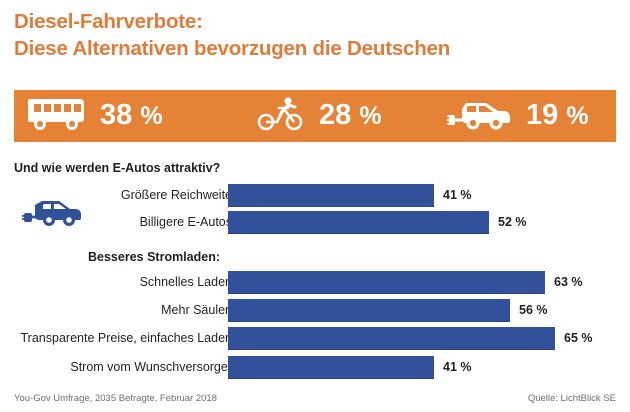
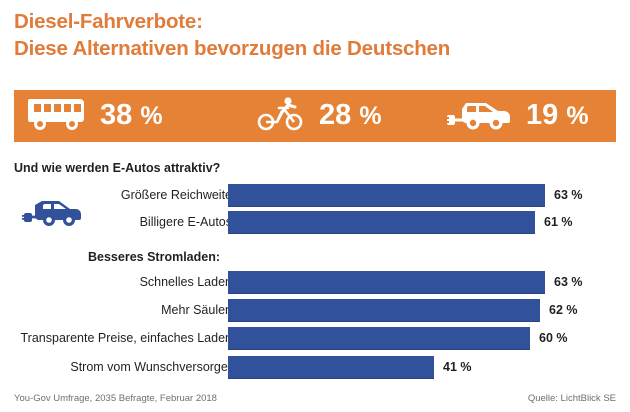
Größere Reichweite: 41 -> 63
Billigere E-Autos: 52 -> 61
Mehr Säulen: 56 -> 62
Transparente Preise, einfaches Laden: 65 -> 60
